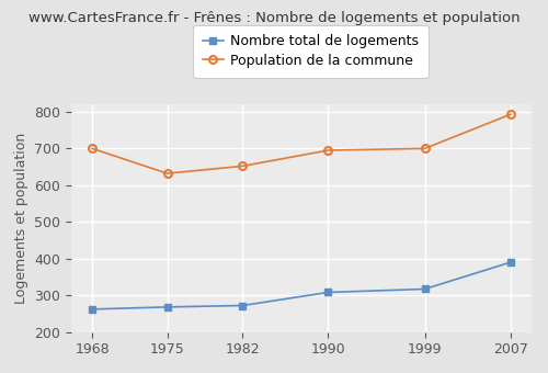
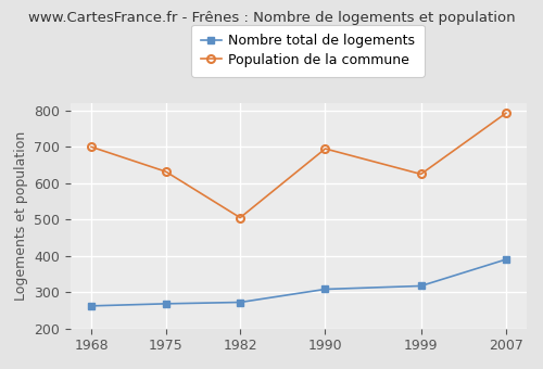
Population de la commune/1982: 652 -> 505
Population de la commune/1999: 700 -> 625
